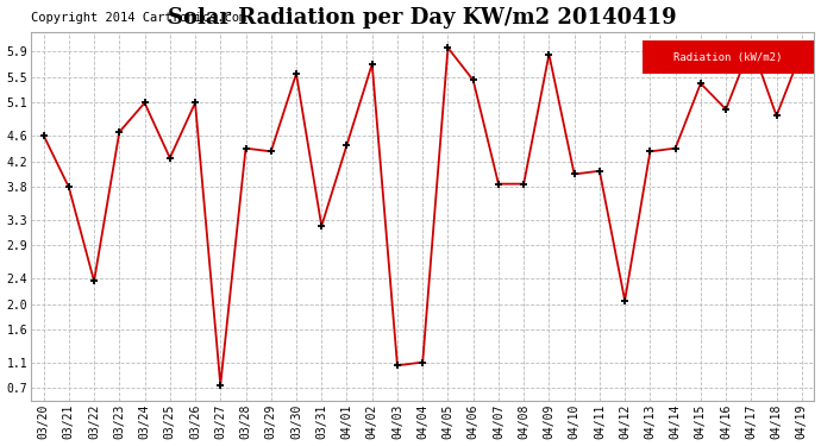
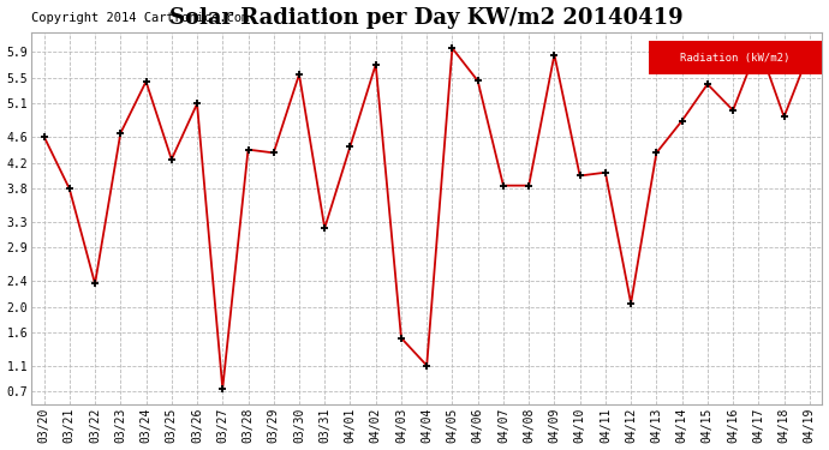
03/24: 5.10 -> 5.44
04/03: 1.05 -> 1.52
04/14: 4.40 -> 4.84
